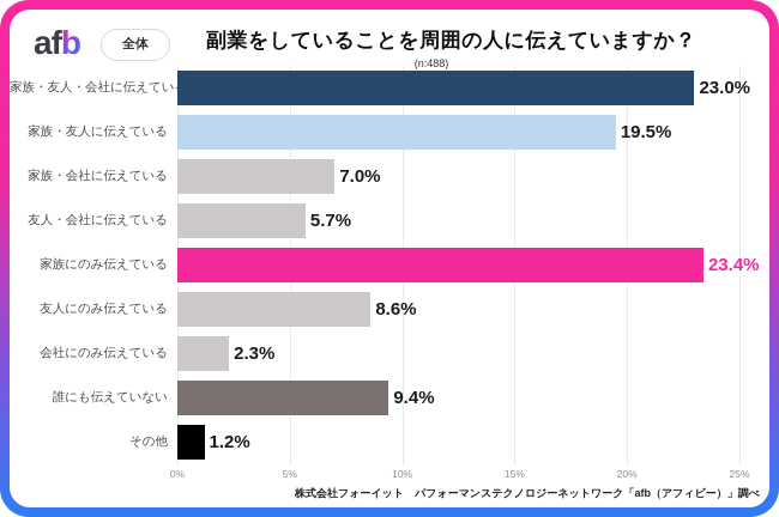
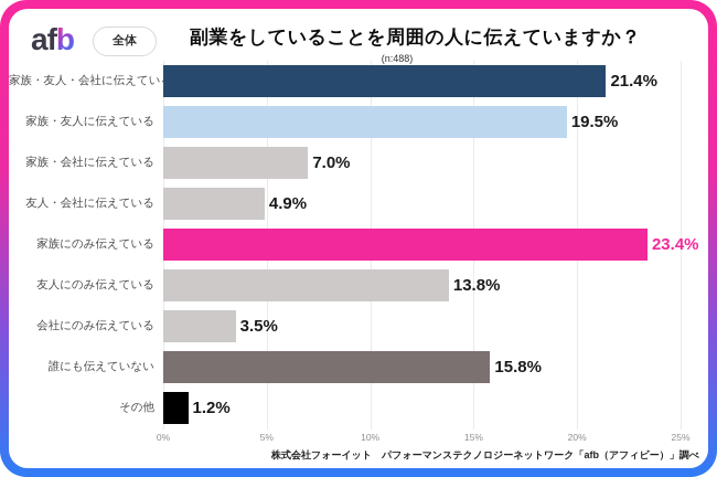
家族・友人・会社に伝えている: 23.0% -> 21.4%
友人・会社に伝えている: 5.7% -> 4.9%
友人にのみ伝えている: 8.6% -> 13.8%
会社にのみ伝えている: 2.3% -> 3.5%
誰にも伝えていない: 9.4% -> 15.8%
